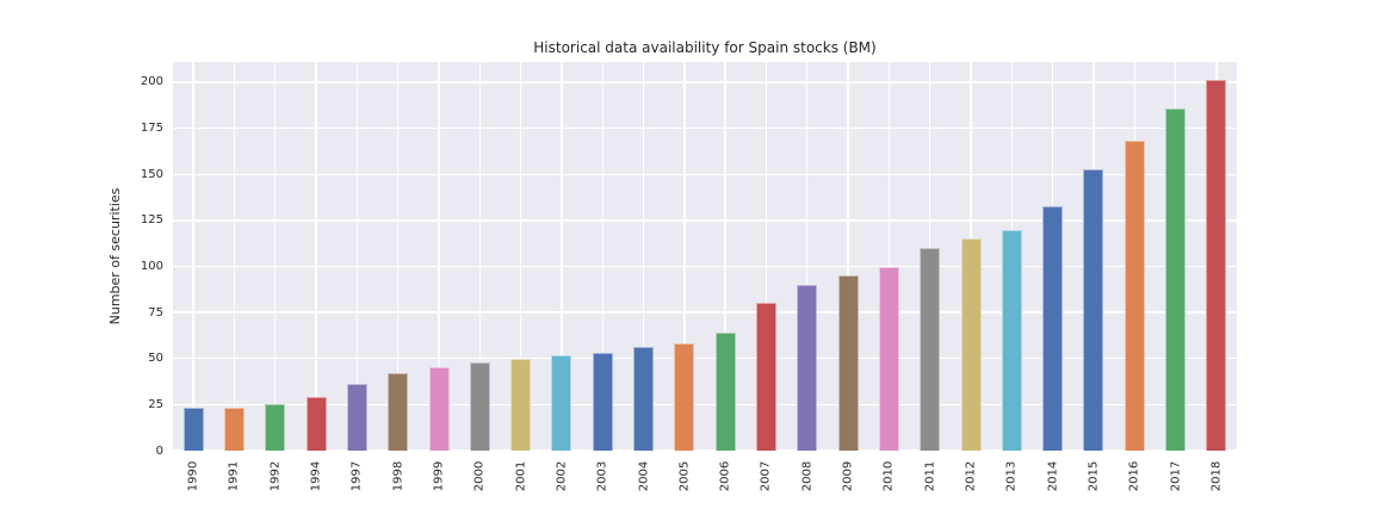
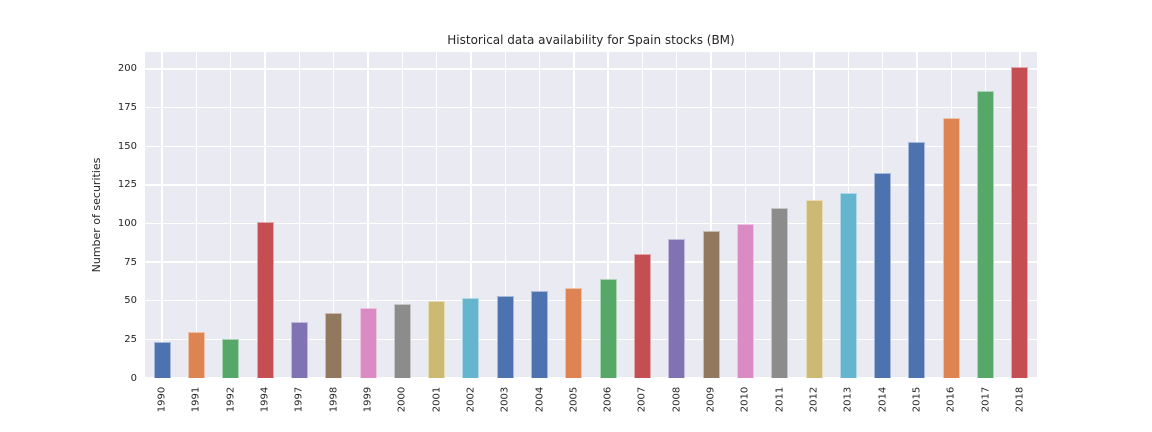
1991: 23 -> 30
1994: 29 -> 101
